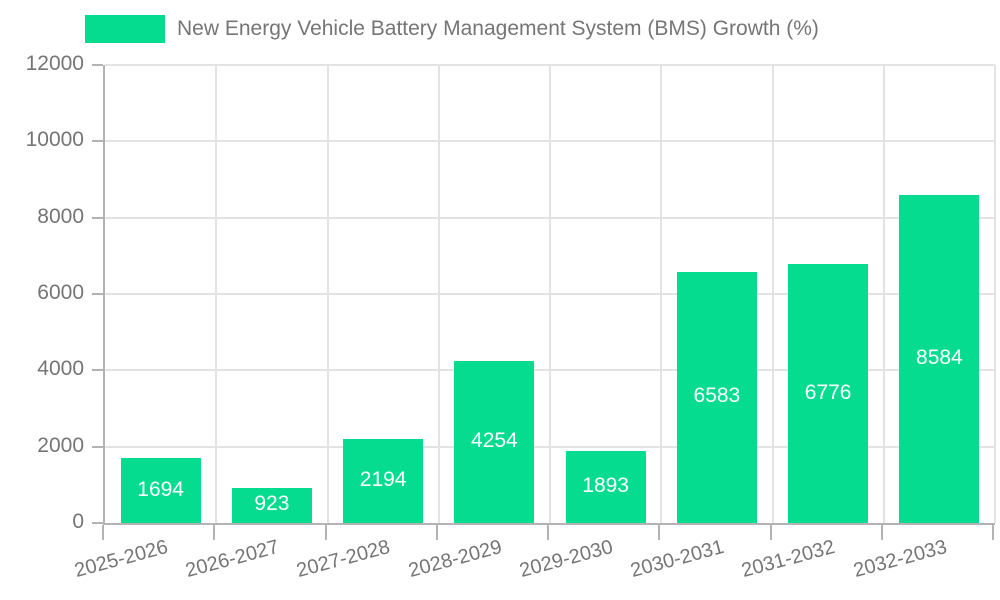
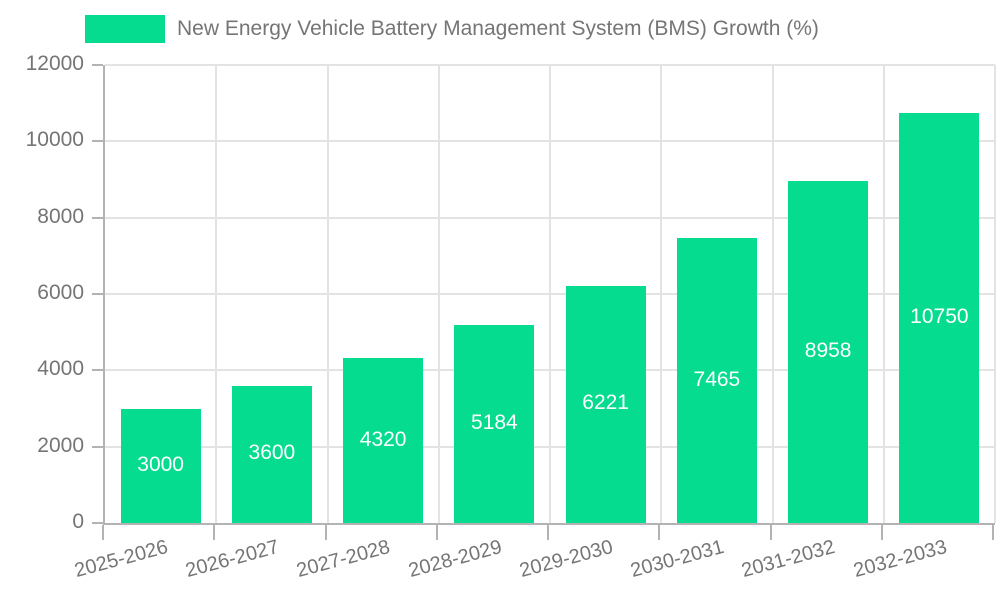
2025-2026: 1694 -> 3000
2026-2027: 923 -> 3600
2027-2028: 2194 -> 4320
2028-2029: 4254 -> 5184
2029-2030: 1893 -> 6221
2030-2031: 6583 -> 7465
2031-2032: 6776 -> 8958
2032-2033: 8584 -> 10750
